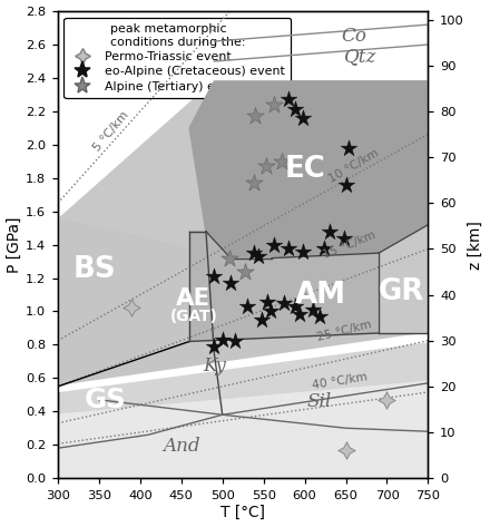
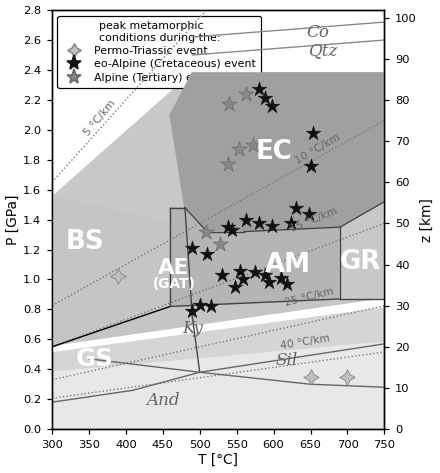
Permo-Triassic event/650: 0.17 -> 0.35
Permo-Triassic event/700: 0.47 -> 0.35
